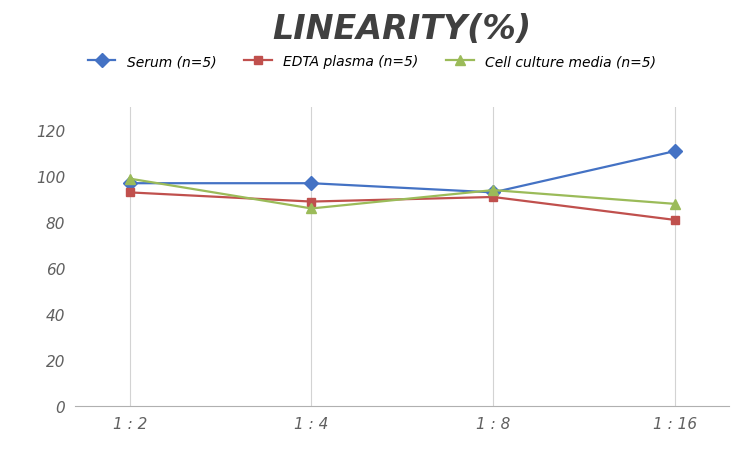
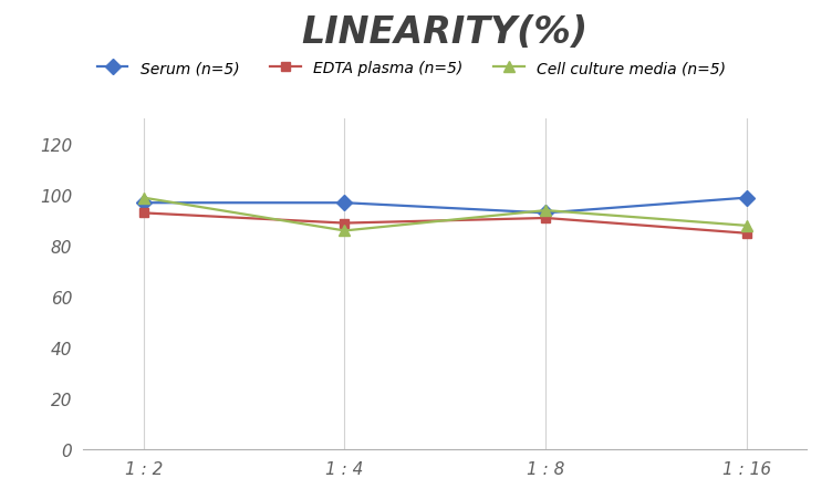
Serum (n=5)/1 : 16: 111 -> 99
EDTA plasma (n=5)/1 : 16: 81 -> 85
